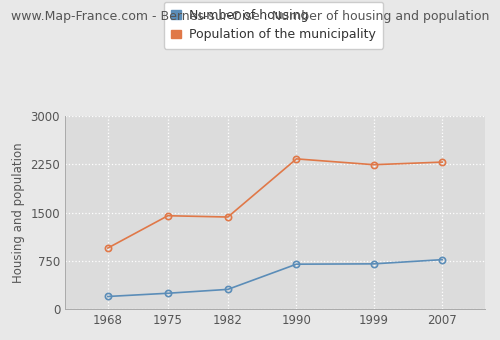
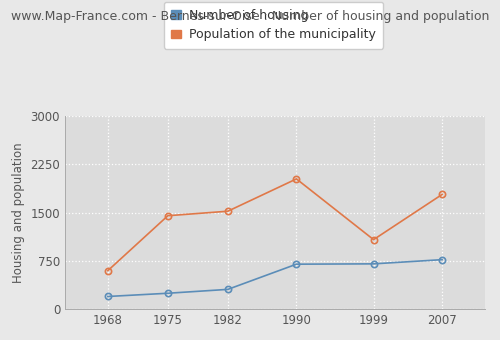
Population of the municipality/1968: 950 -> 600
Population of the municipality/1982: 1430 -> 1520
Population of the municipality/1990: 2330 -> 2020
Population of the municipality/1999: 2240 -> 1080
Population of the municipality/2007: 2280 -> 1780
